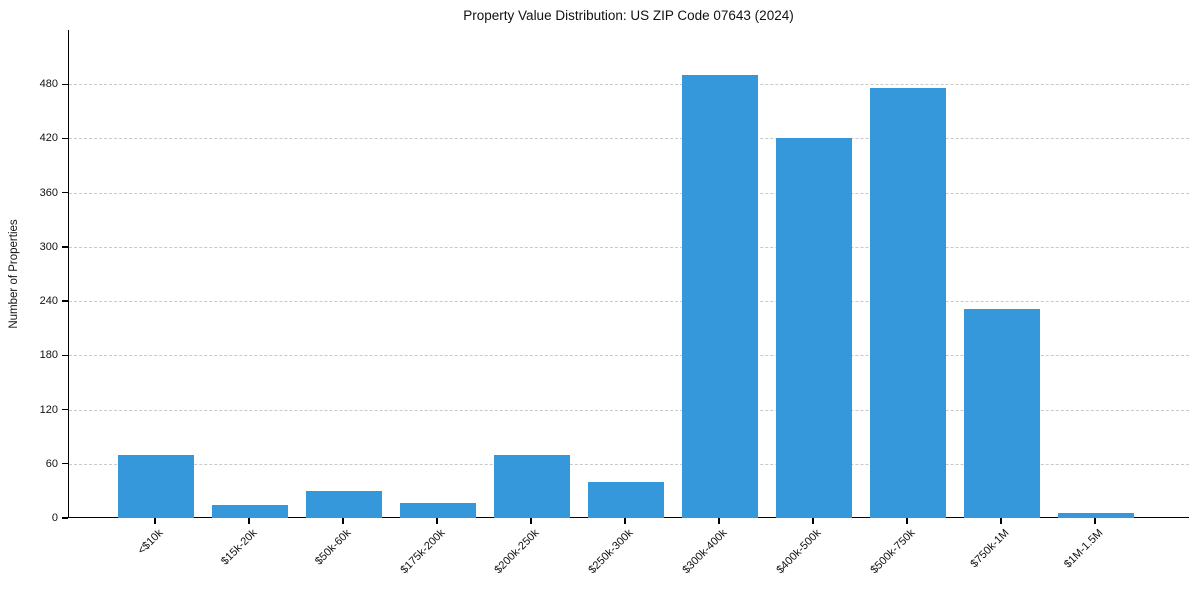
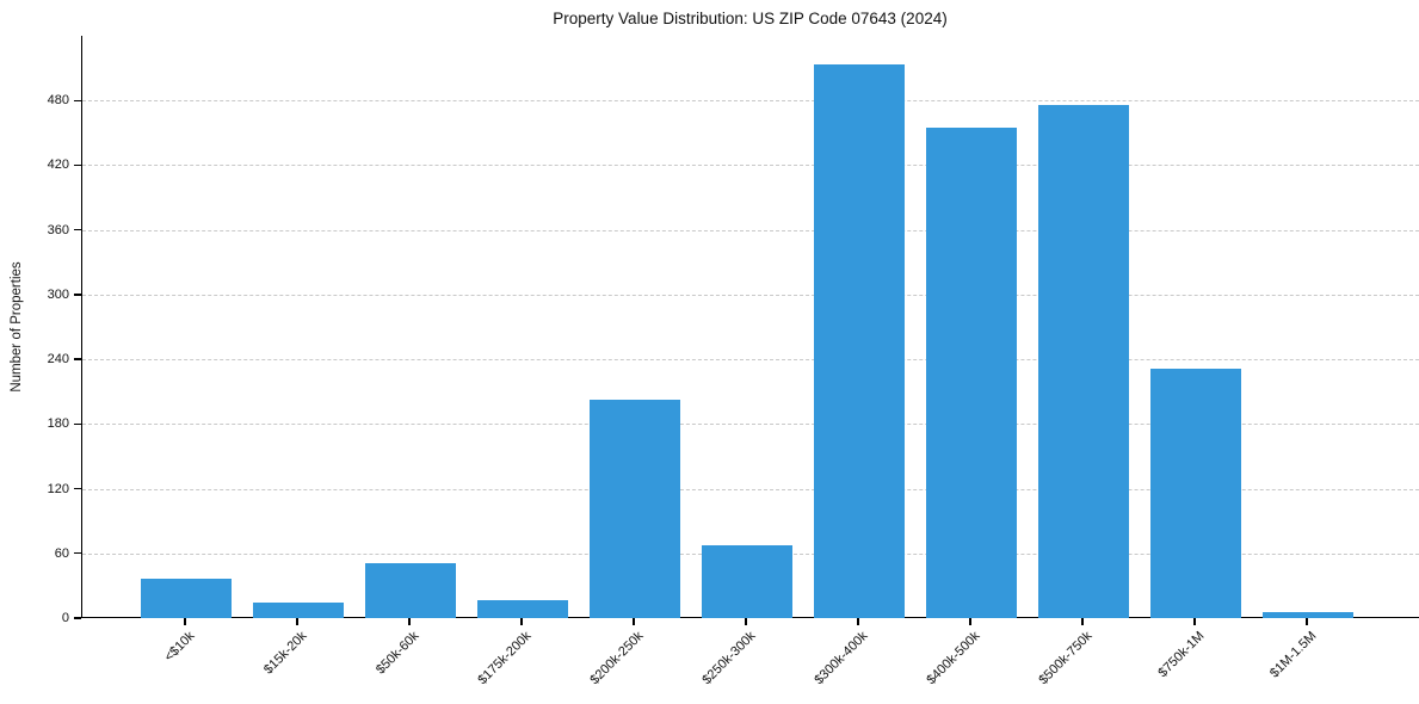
<$10k: 70 -> 40
$50k-60k: 30 -> 50
$200k-250k: 70 -> 200
$250k-300k: 40 -> 70
$300k-400k: 490 -> 510
$400k-500k: 420 -> 460
